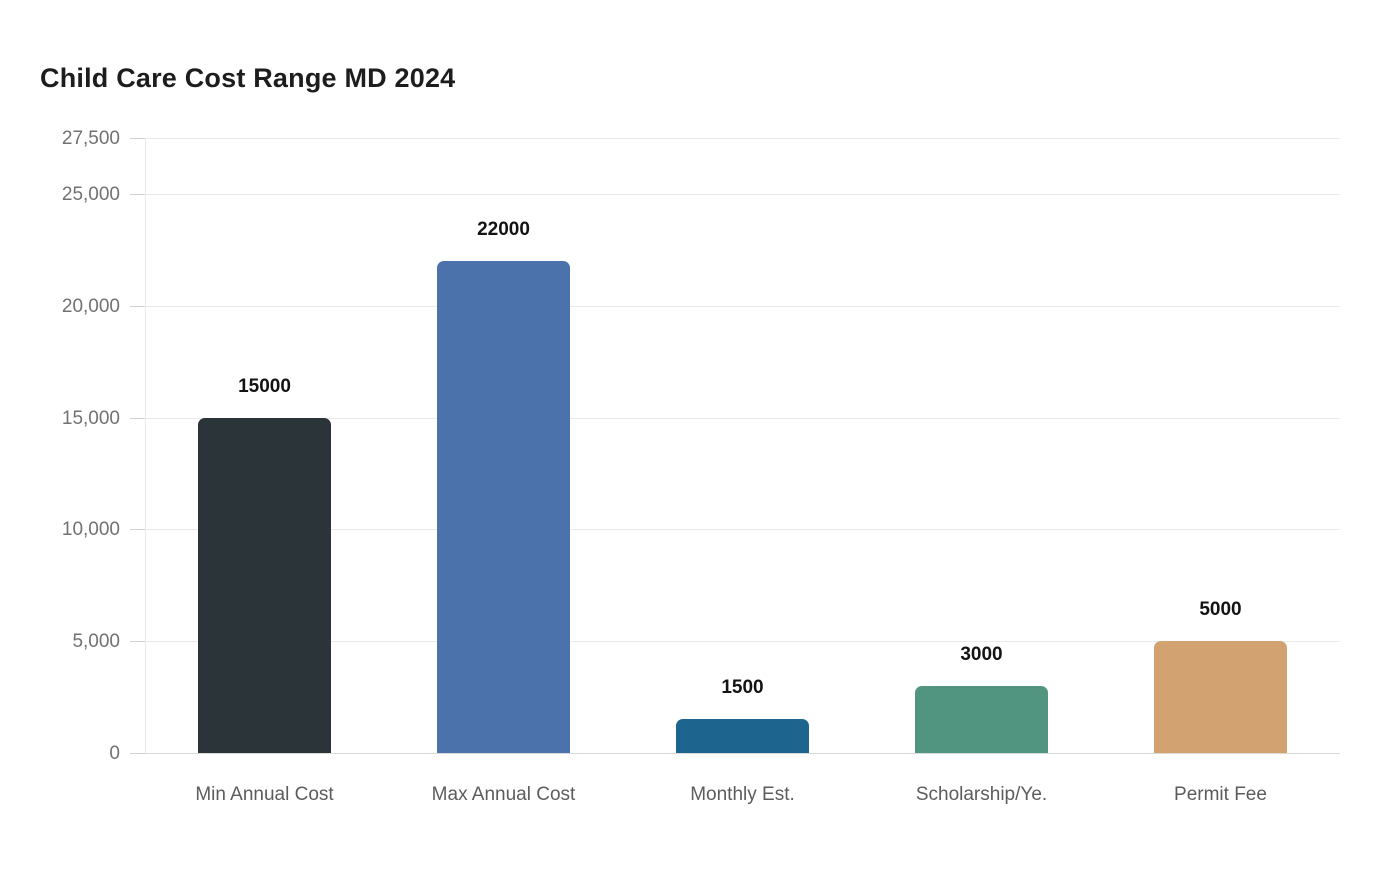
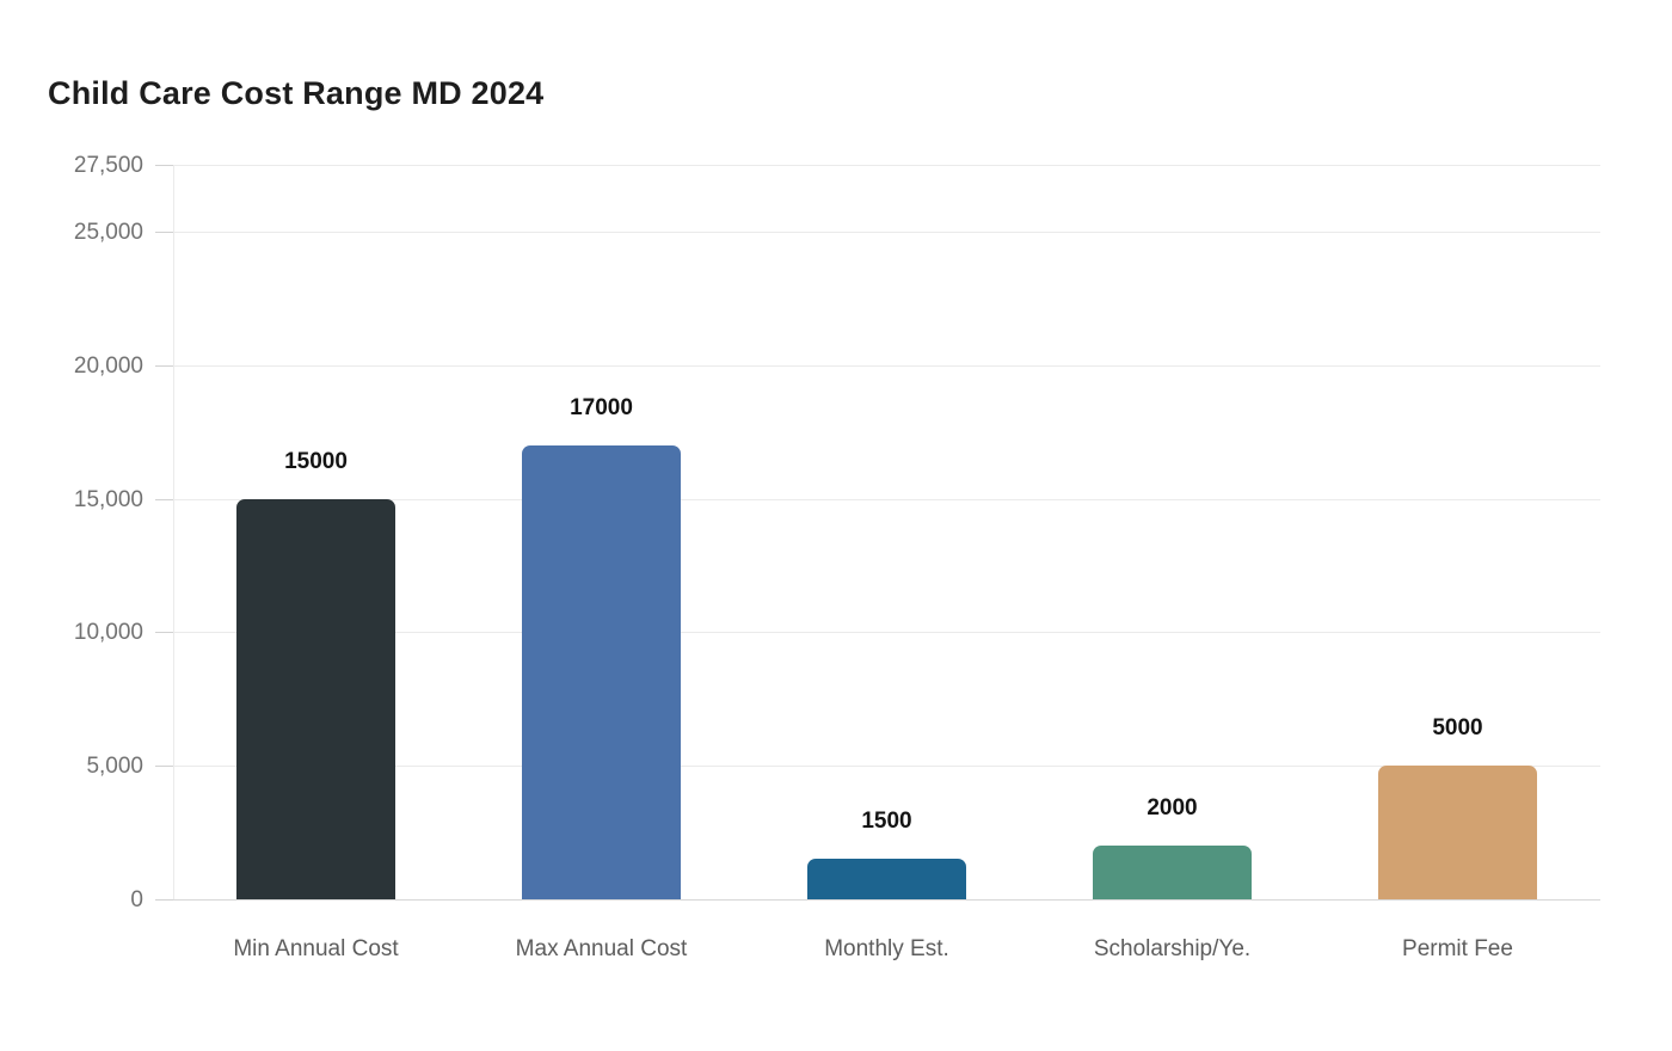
Max Annual Cost: 22000 -> 17000
Scholarship/Ye.: 3000 -> 2000
